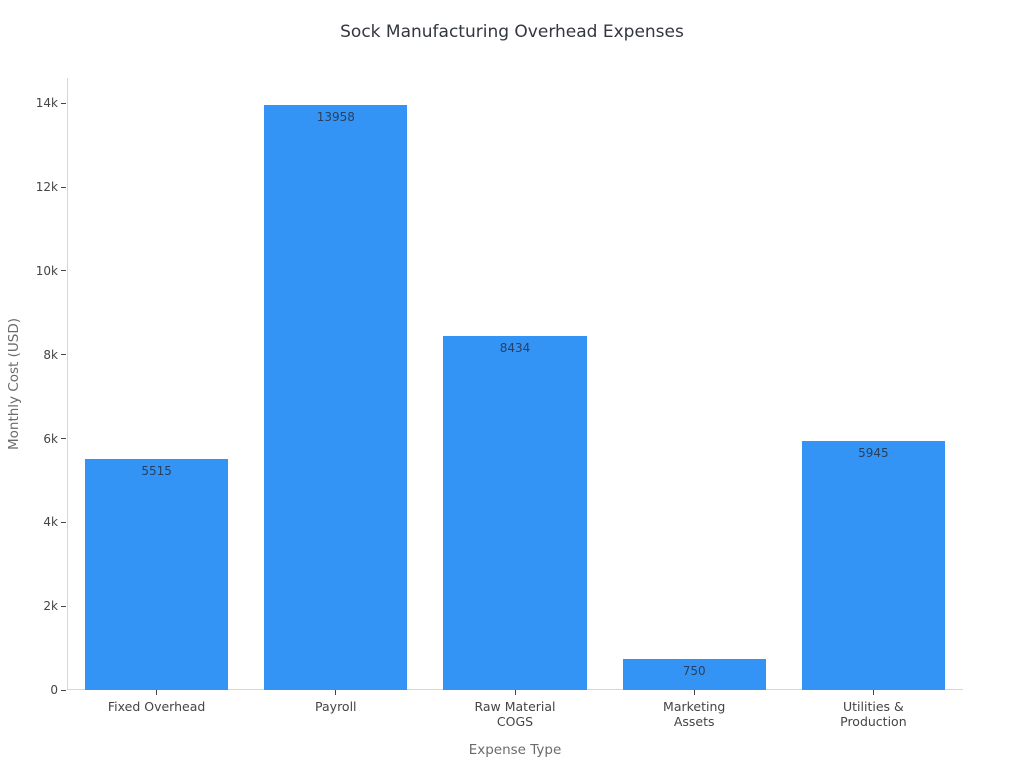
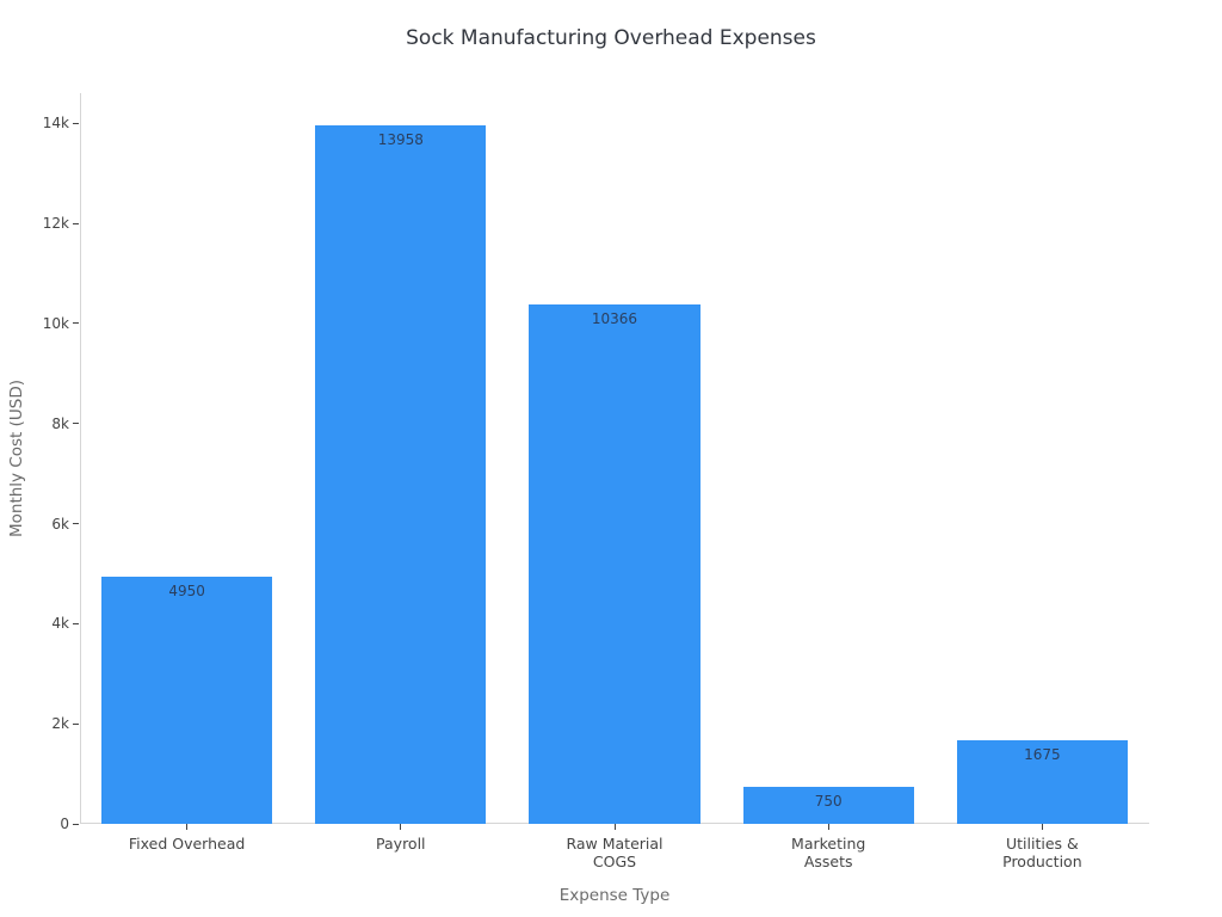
Fixed Overhead: 5515 -> 4950
Raw Material COGS: 8434 -> 10366
Utilities & Production: 5945 -> 1675
